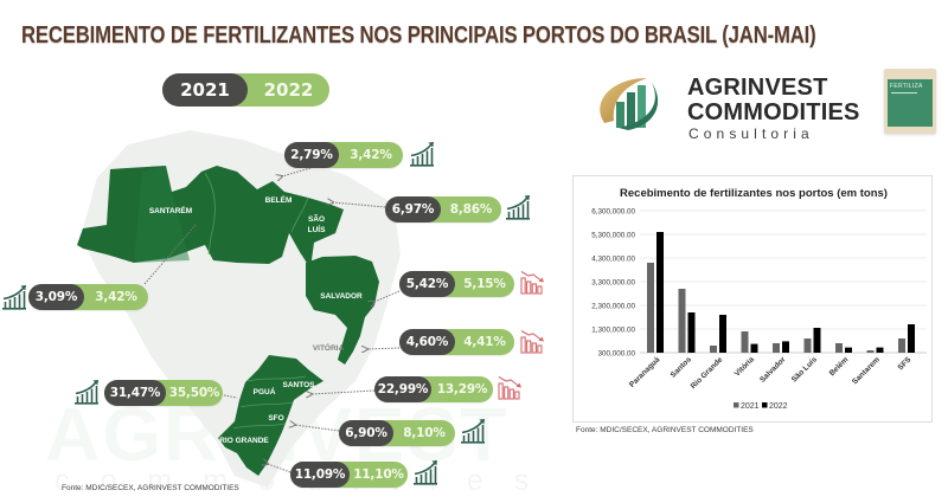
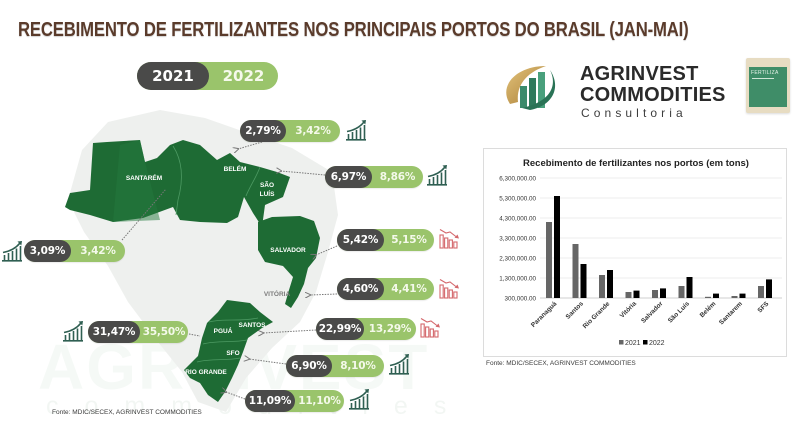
2021/Rio Grande: 600000 -> 1400000
2022/Rio Grande: 1900000 -> 1700000
2021/Vitória: 1200000 -> 600000
2021/Belém: 700000 -> 400000
2022/SFS: 1500000 -> 1200000
